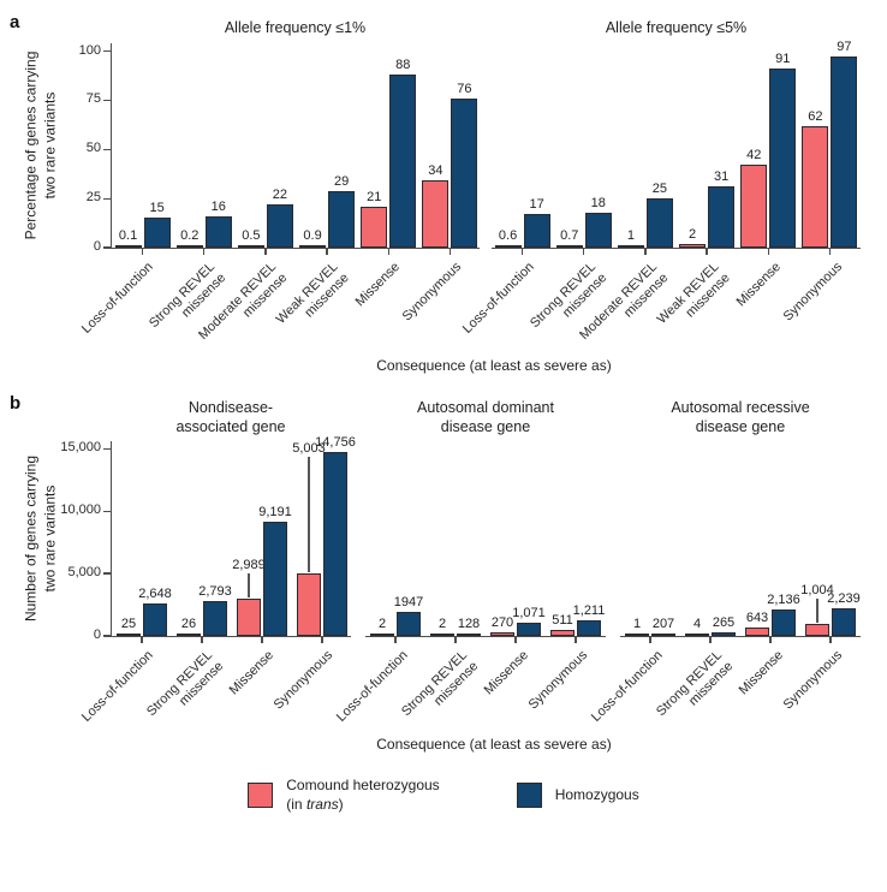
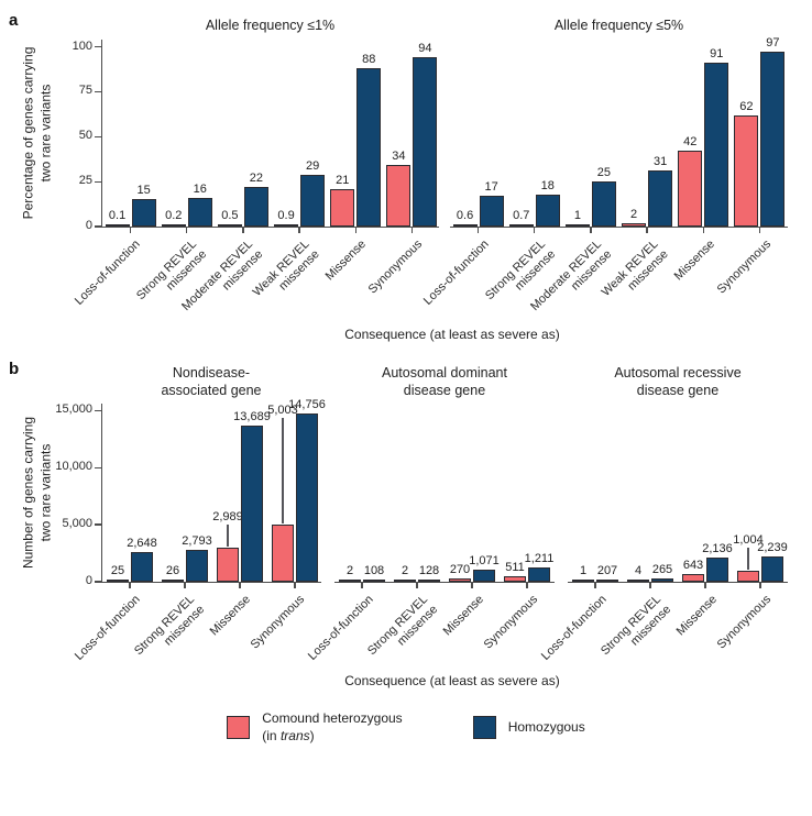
Allele frequency ≤1%/Homozygous/Synonymous: 76 -> 94
Nondisease- associated gene/Homozygous/Missense: 9,191 -> 13,689
Autosomal dominant disease gene/Homozygous/Loss-of-function: 1947 -> 108
